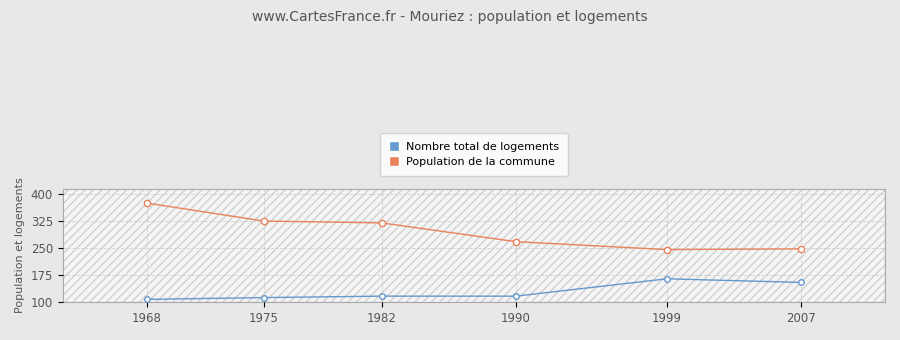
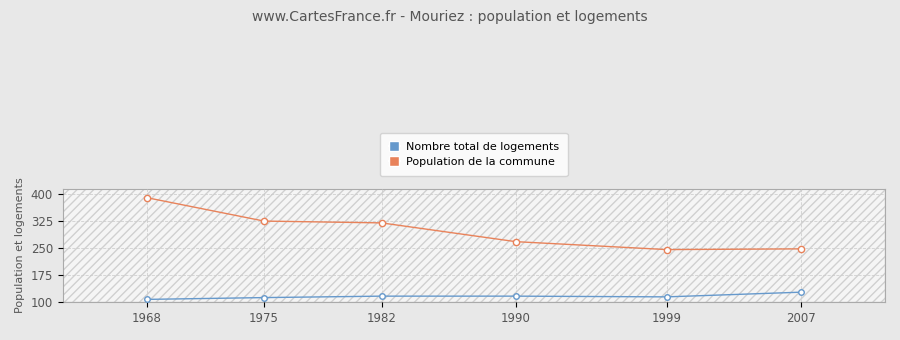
Population de la commune/1968: 375 -> 390
Nombre total de logements/1999: 165 -> 115
Nombre total de logements/2007: 155 -> 128
